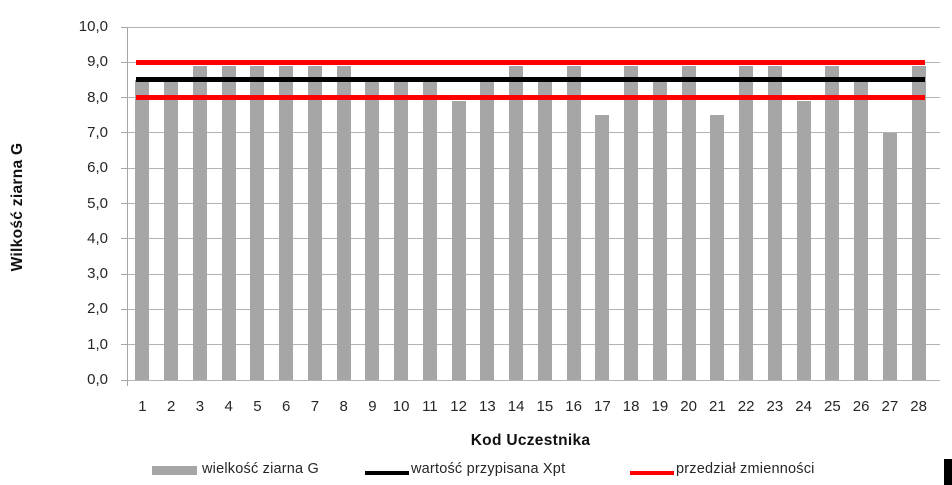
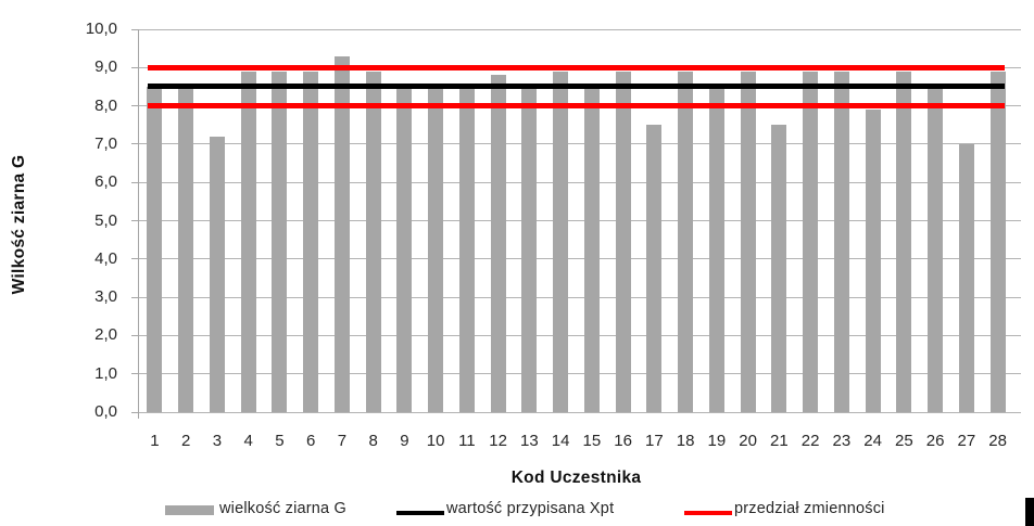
3: 8,9 -> 7,2
7: 8,9 -> 9,3
12: 7,9 -> 8,8
